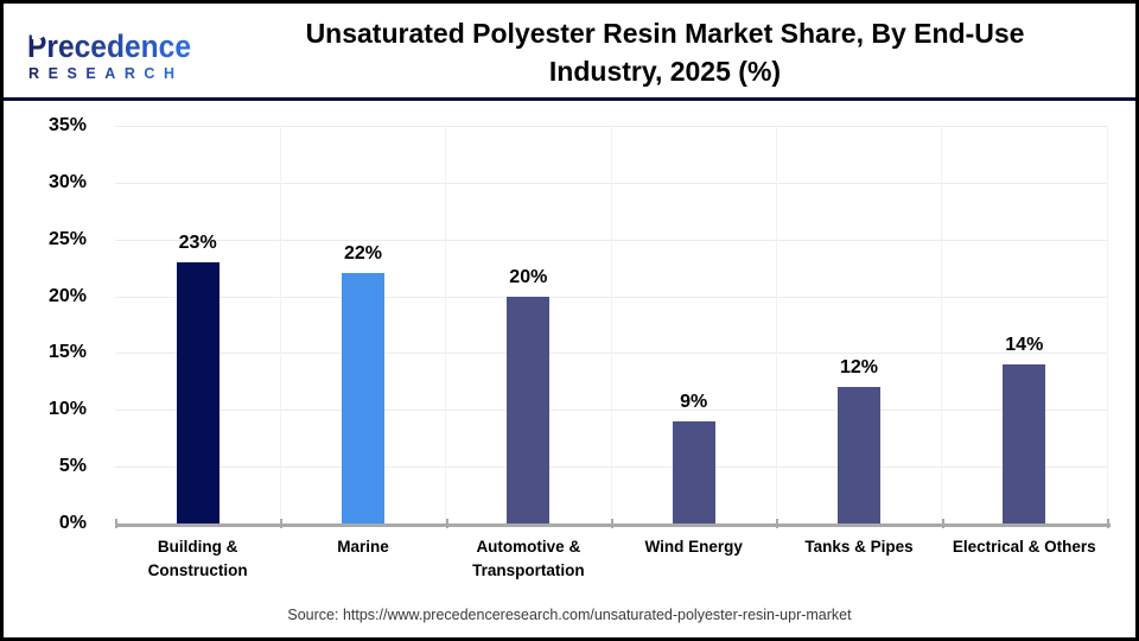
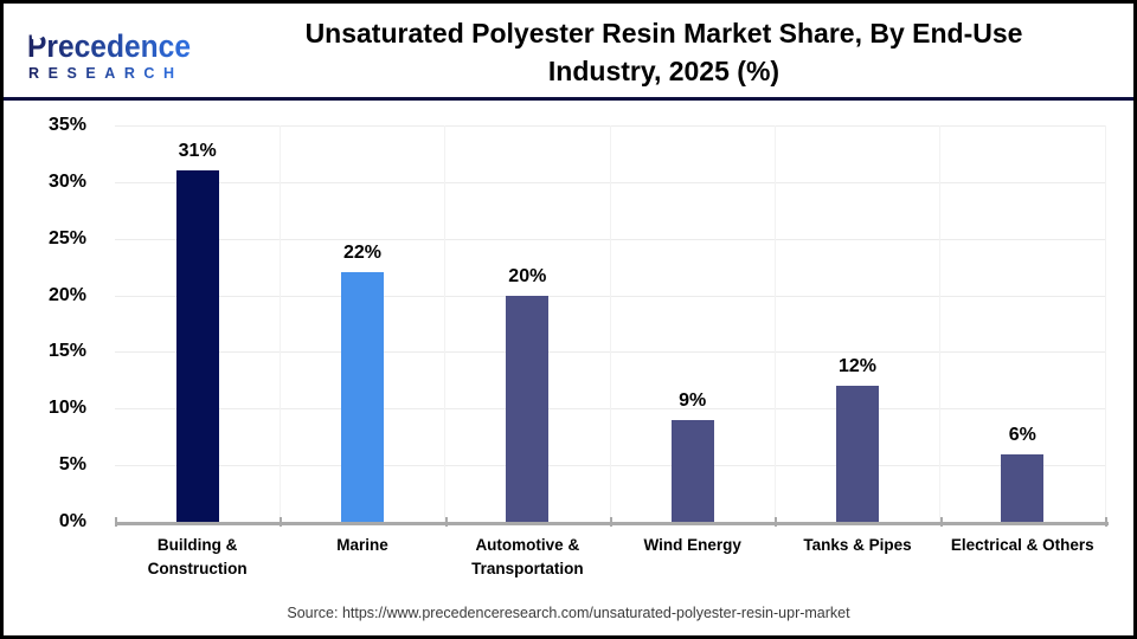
Building & Construction: 23% -> 31%
Electrical & Others: 14% -> 6%
